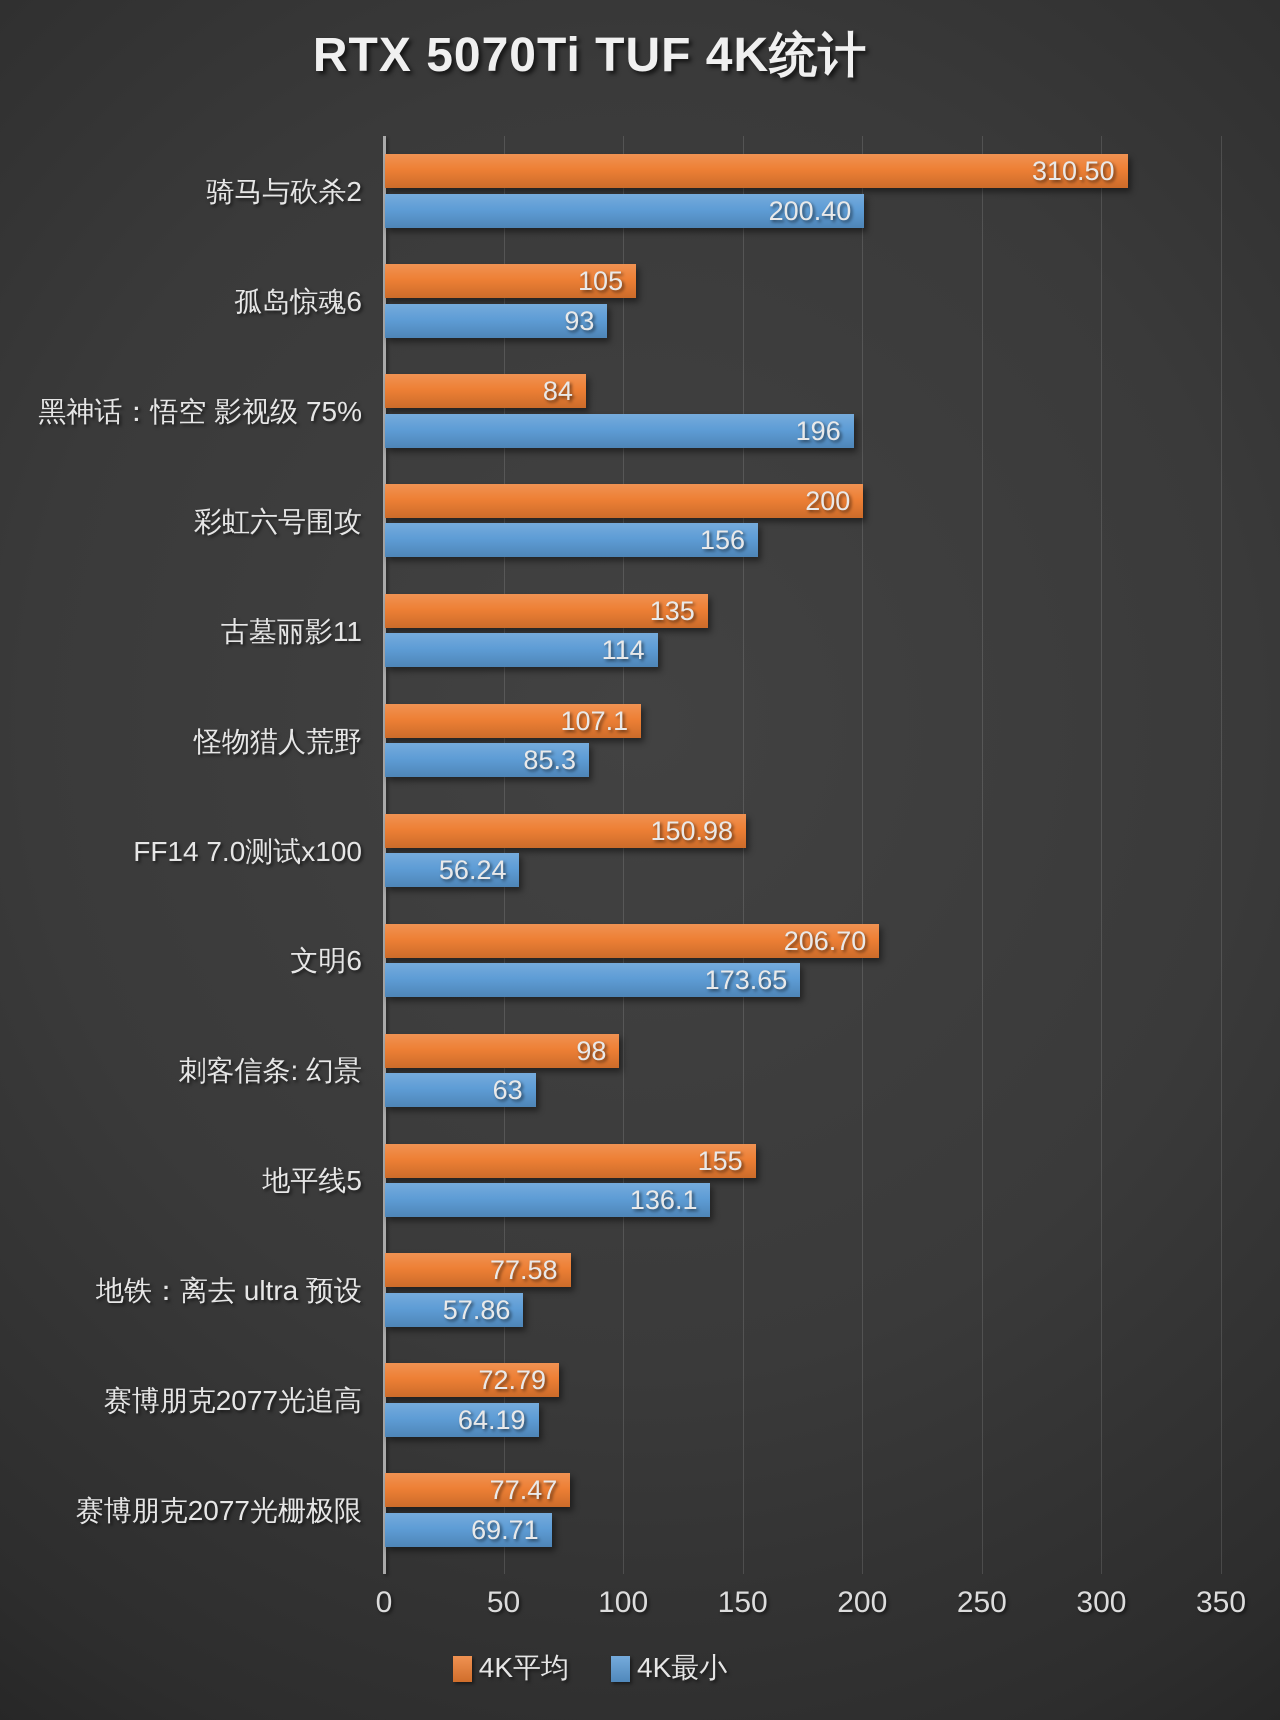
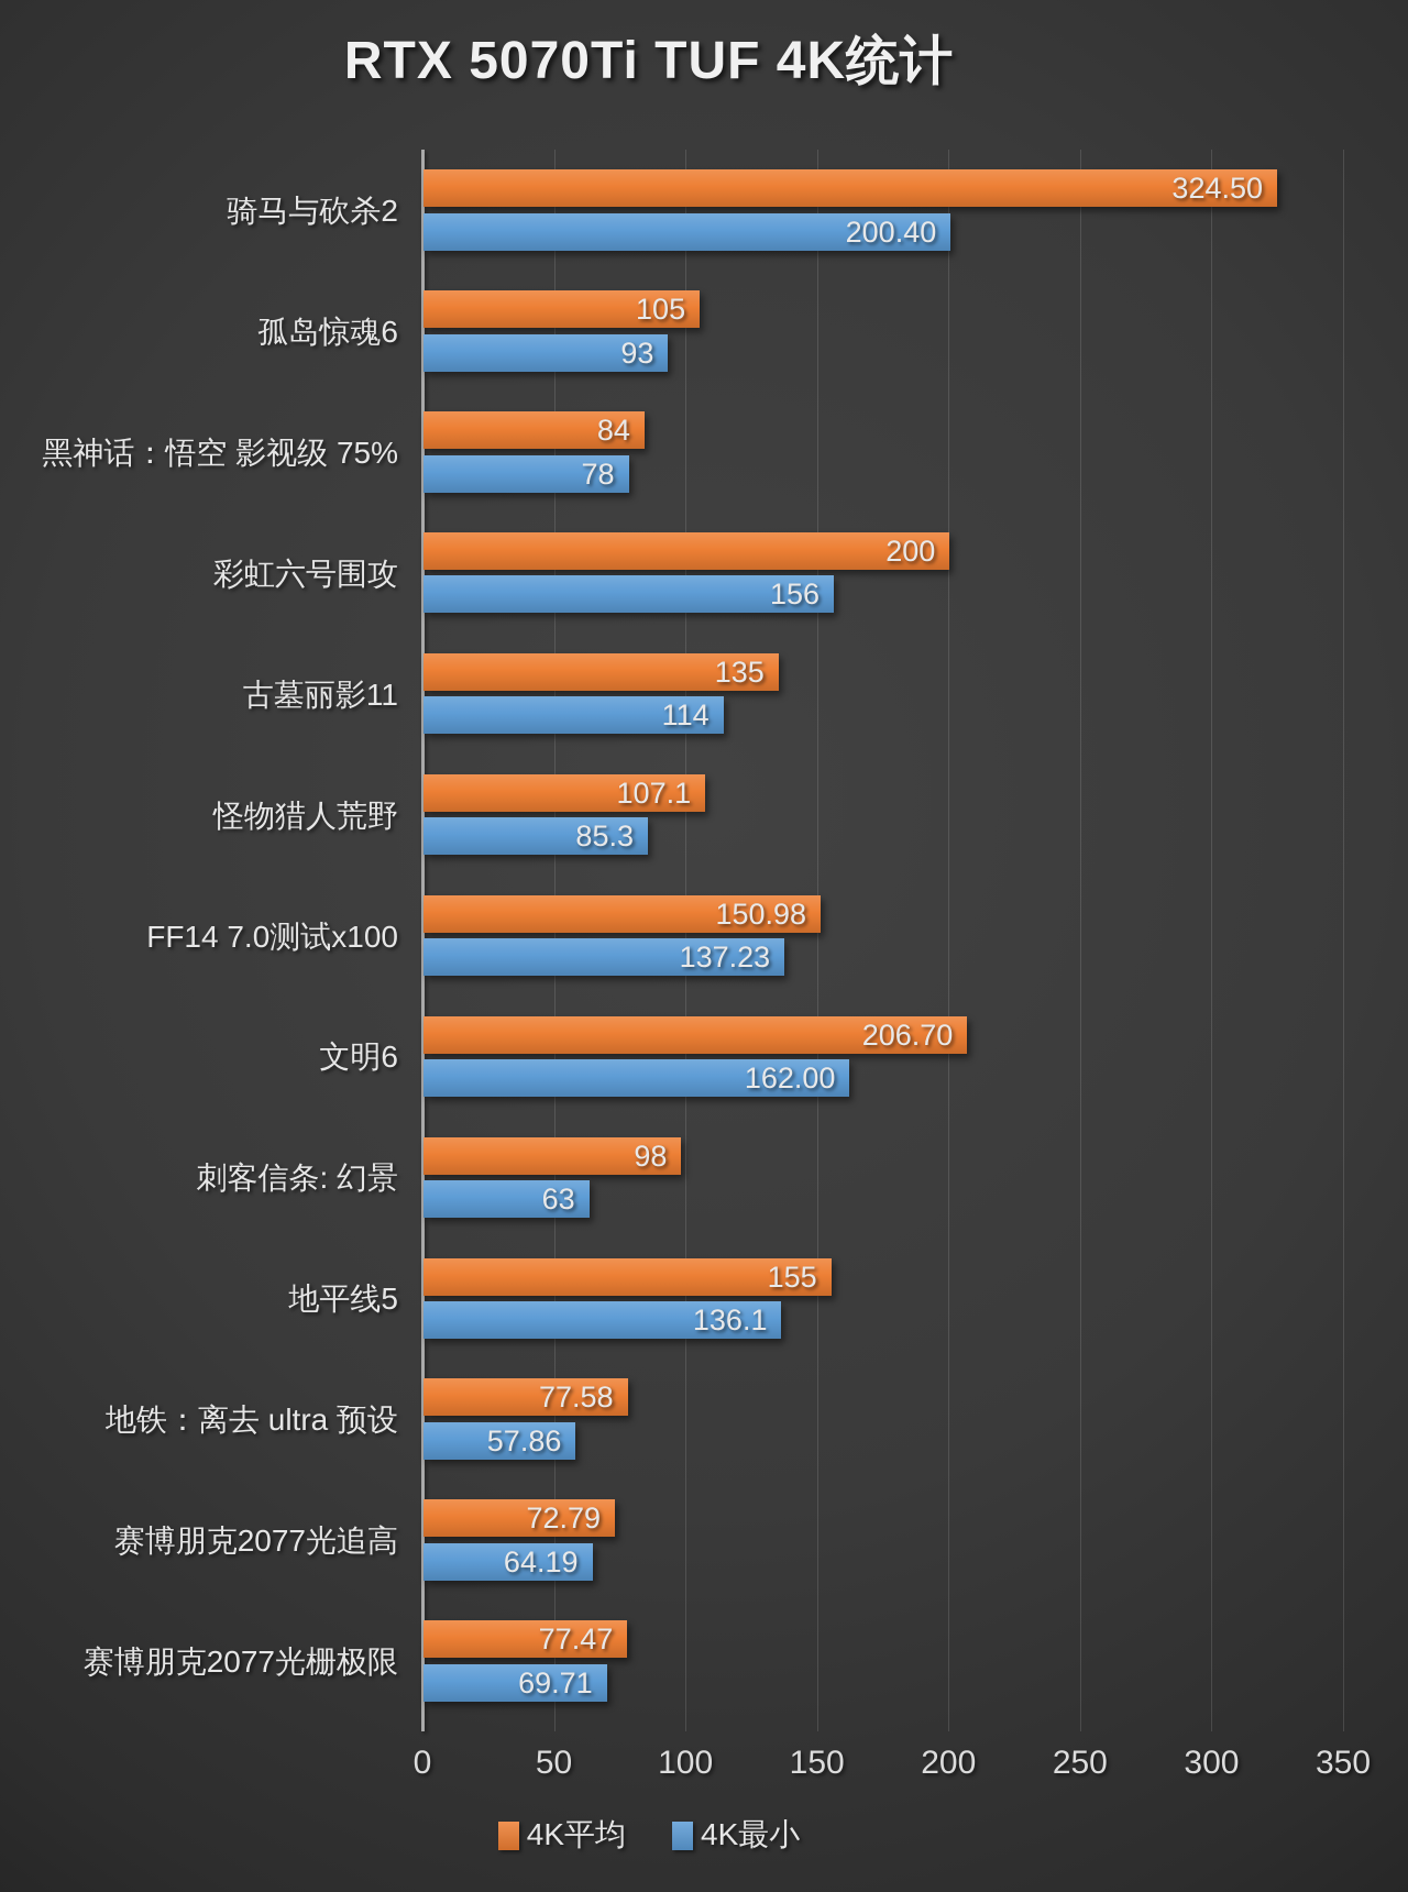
4K平均/骑马与砍杀2: 310.50 -> 324.50
4K最小/黑神话：悟空 影视级 75%: 196 -> 78
4K最小/FF14 7.0测试x100: 56.24 -> 137.23
4K最小/文明6: 173.65 -> 162.00
